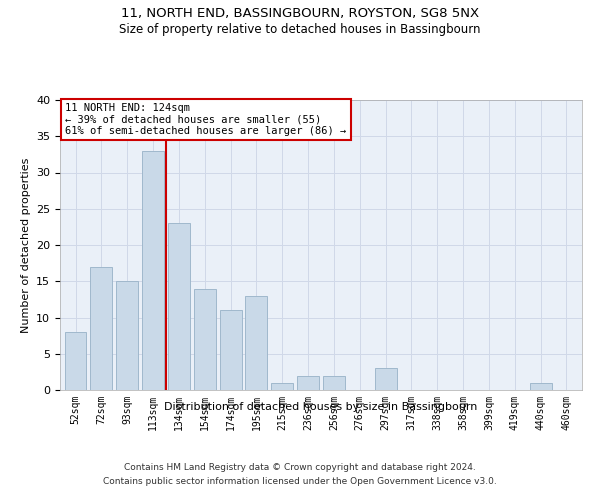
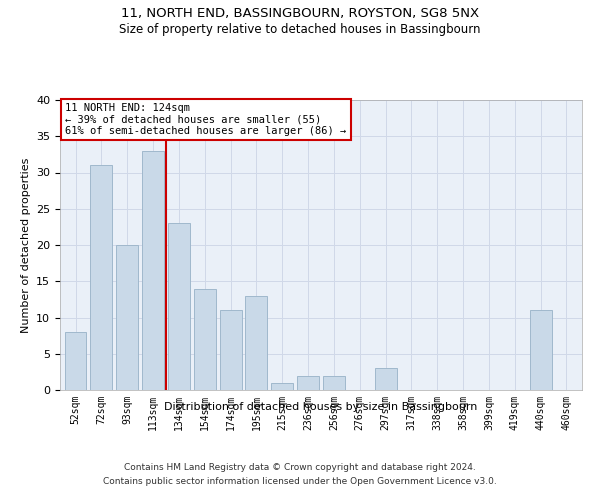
72sqm: 17 -> 31
93sqm: 15 -> 20
440sqm: 1 -> 11
